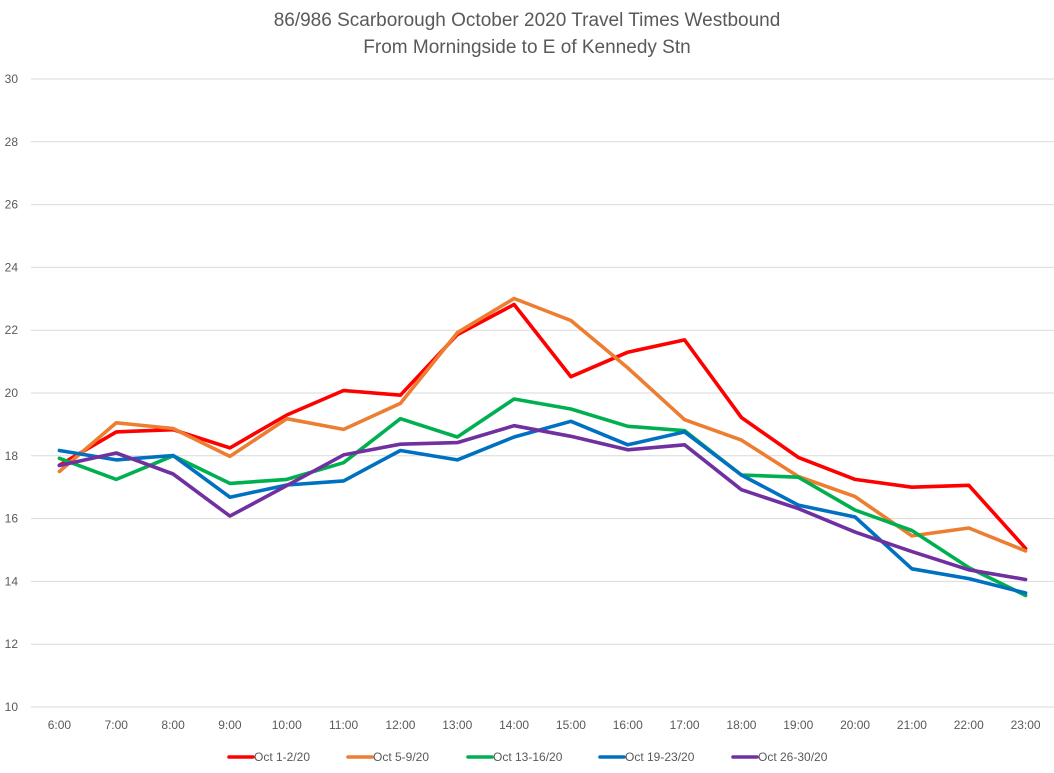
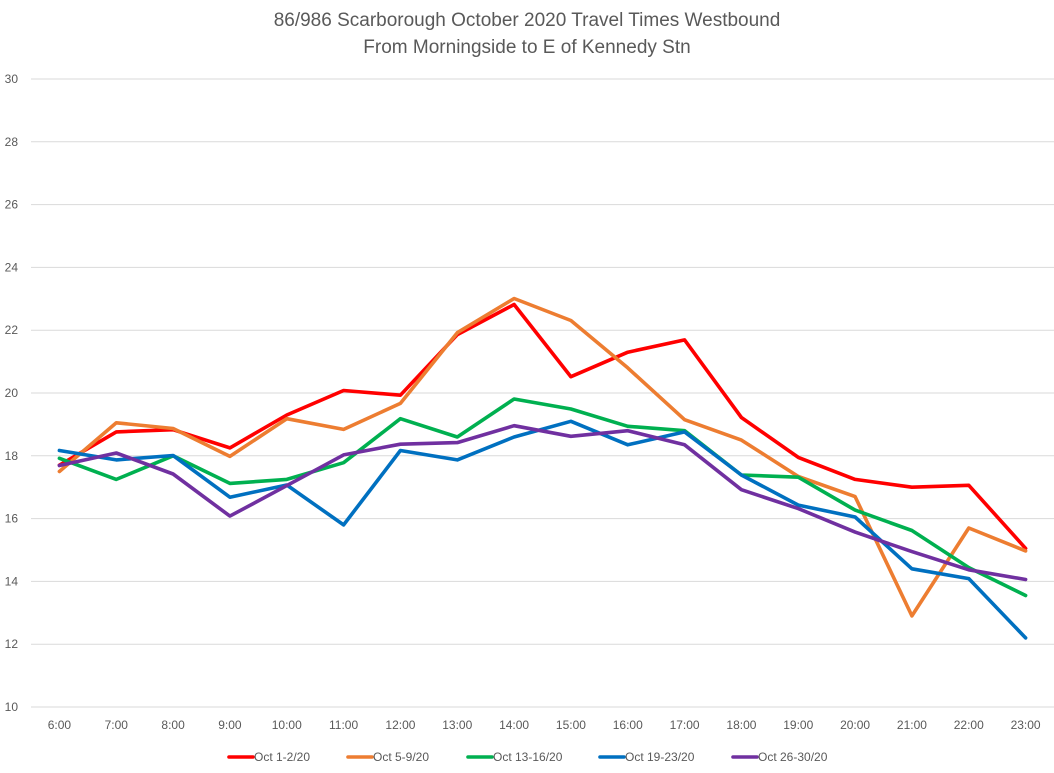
Oct 19-23/20/11:00: 17.2 -> 15.8
Oct 26-30/20/16:00: 18.2 -> 18.8
Oct 5-9/20/21:00: 15.4 -> 12.9
Oct 19-23/20/23:00: 13.6 -> 12.2
